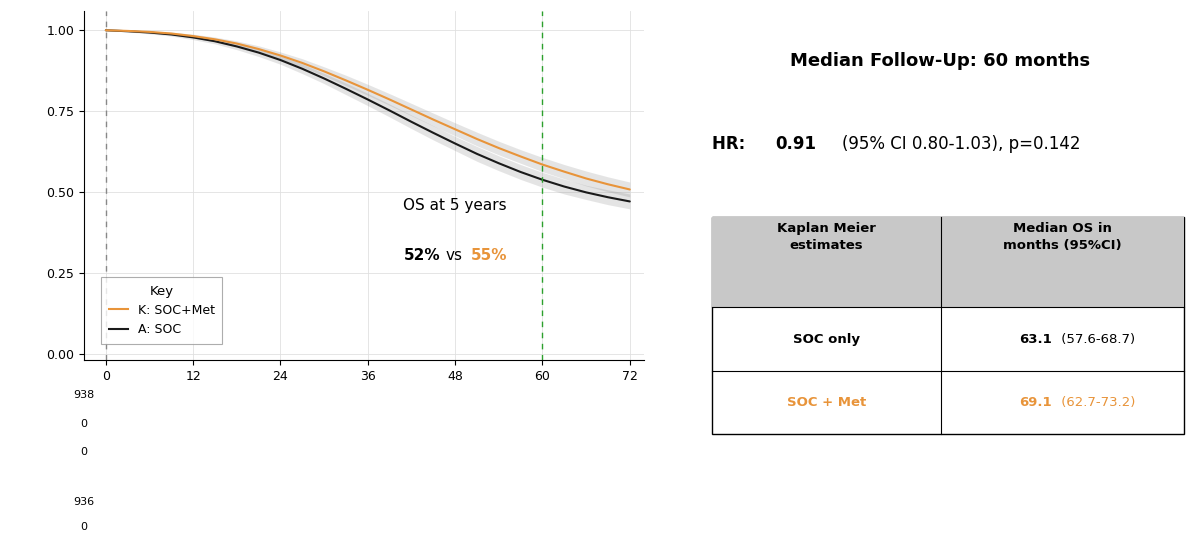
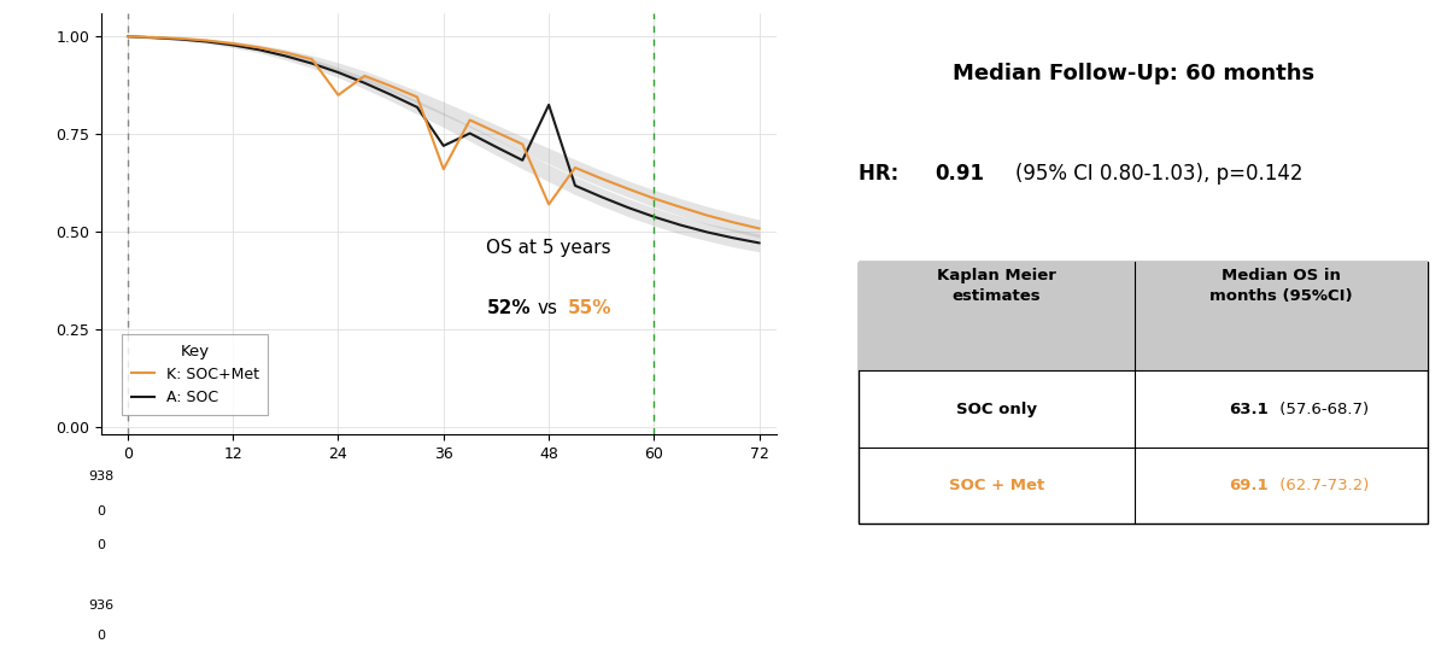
K: SOC+Met/24: 0.922 -> 0.850
A: SOC/36: 0.786 -> 0.720
K: SOC+Met/36: 0.816 -> 0.660
A: SOC/48: 0.650 -> 0.825
K: SOC+Met/48: 0.694 -> 0.570
